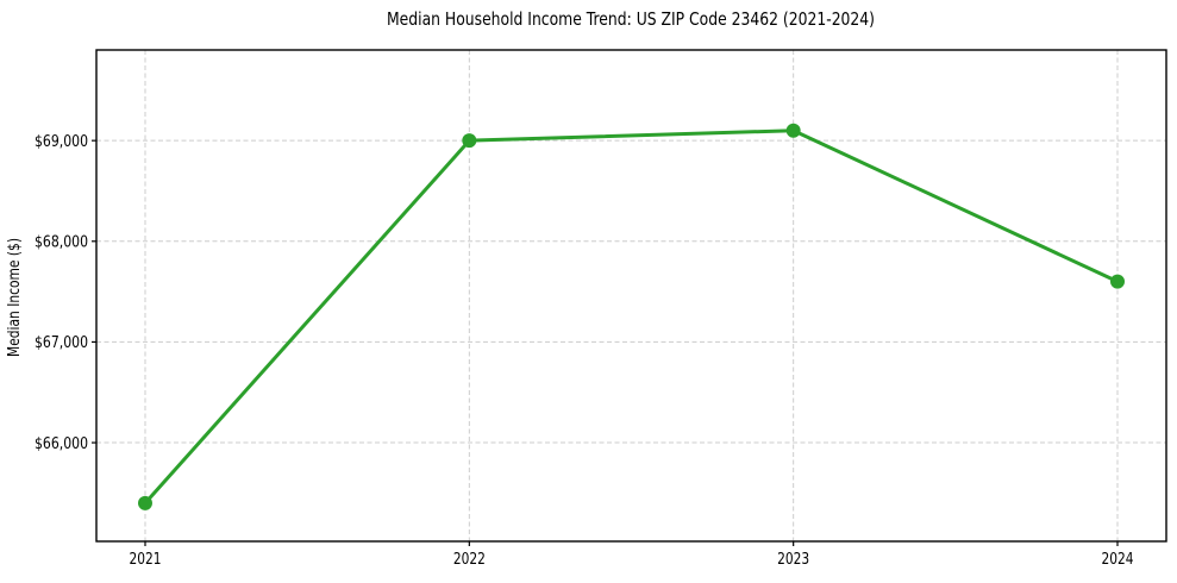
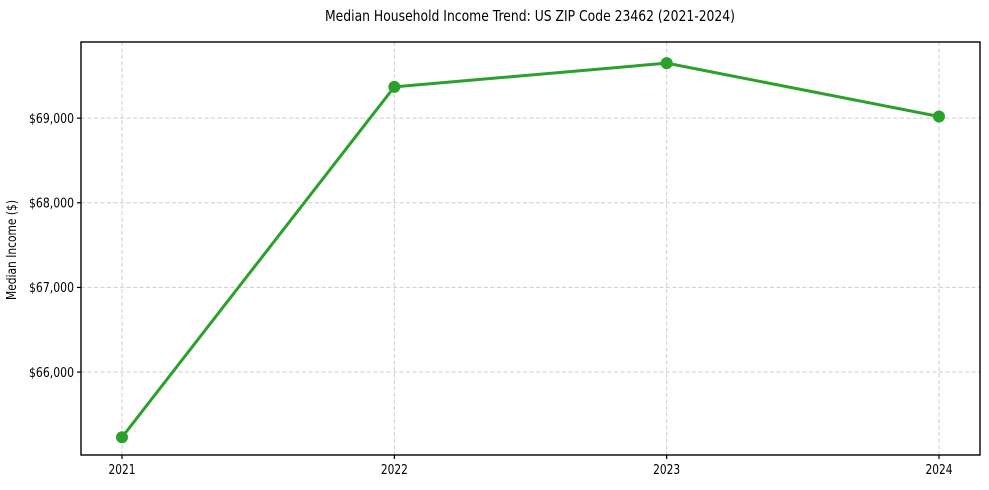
2021: $65400 -> $65200
2022: $69000 -> $69400
2023: $69100 -> $69600
2024: $67600 -> $69000
